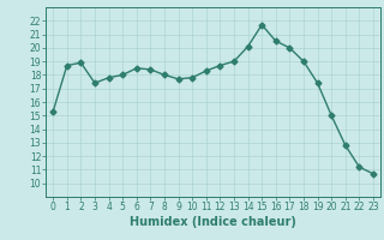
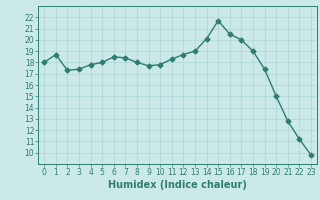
0: 15.3 -> 18.0
2: 18.9 -> 17.3
23: 10.7 -> 9.8
